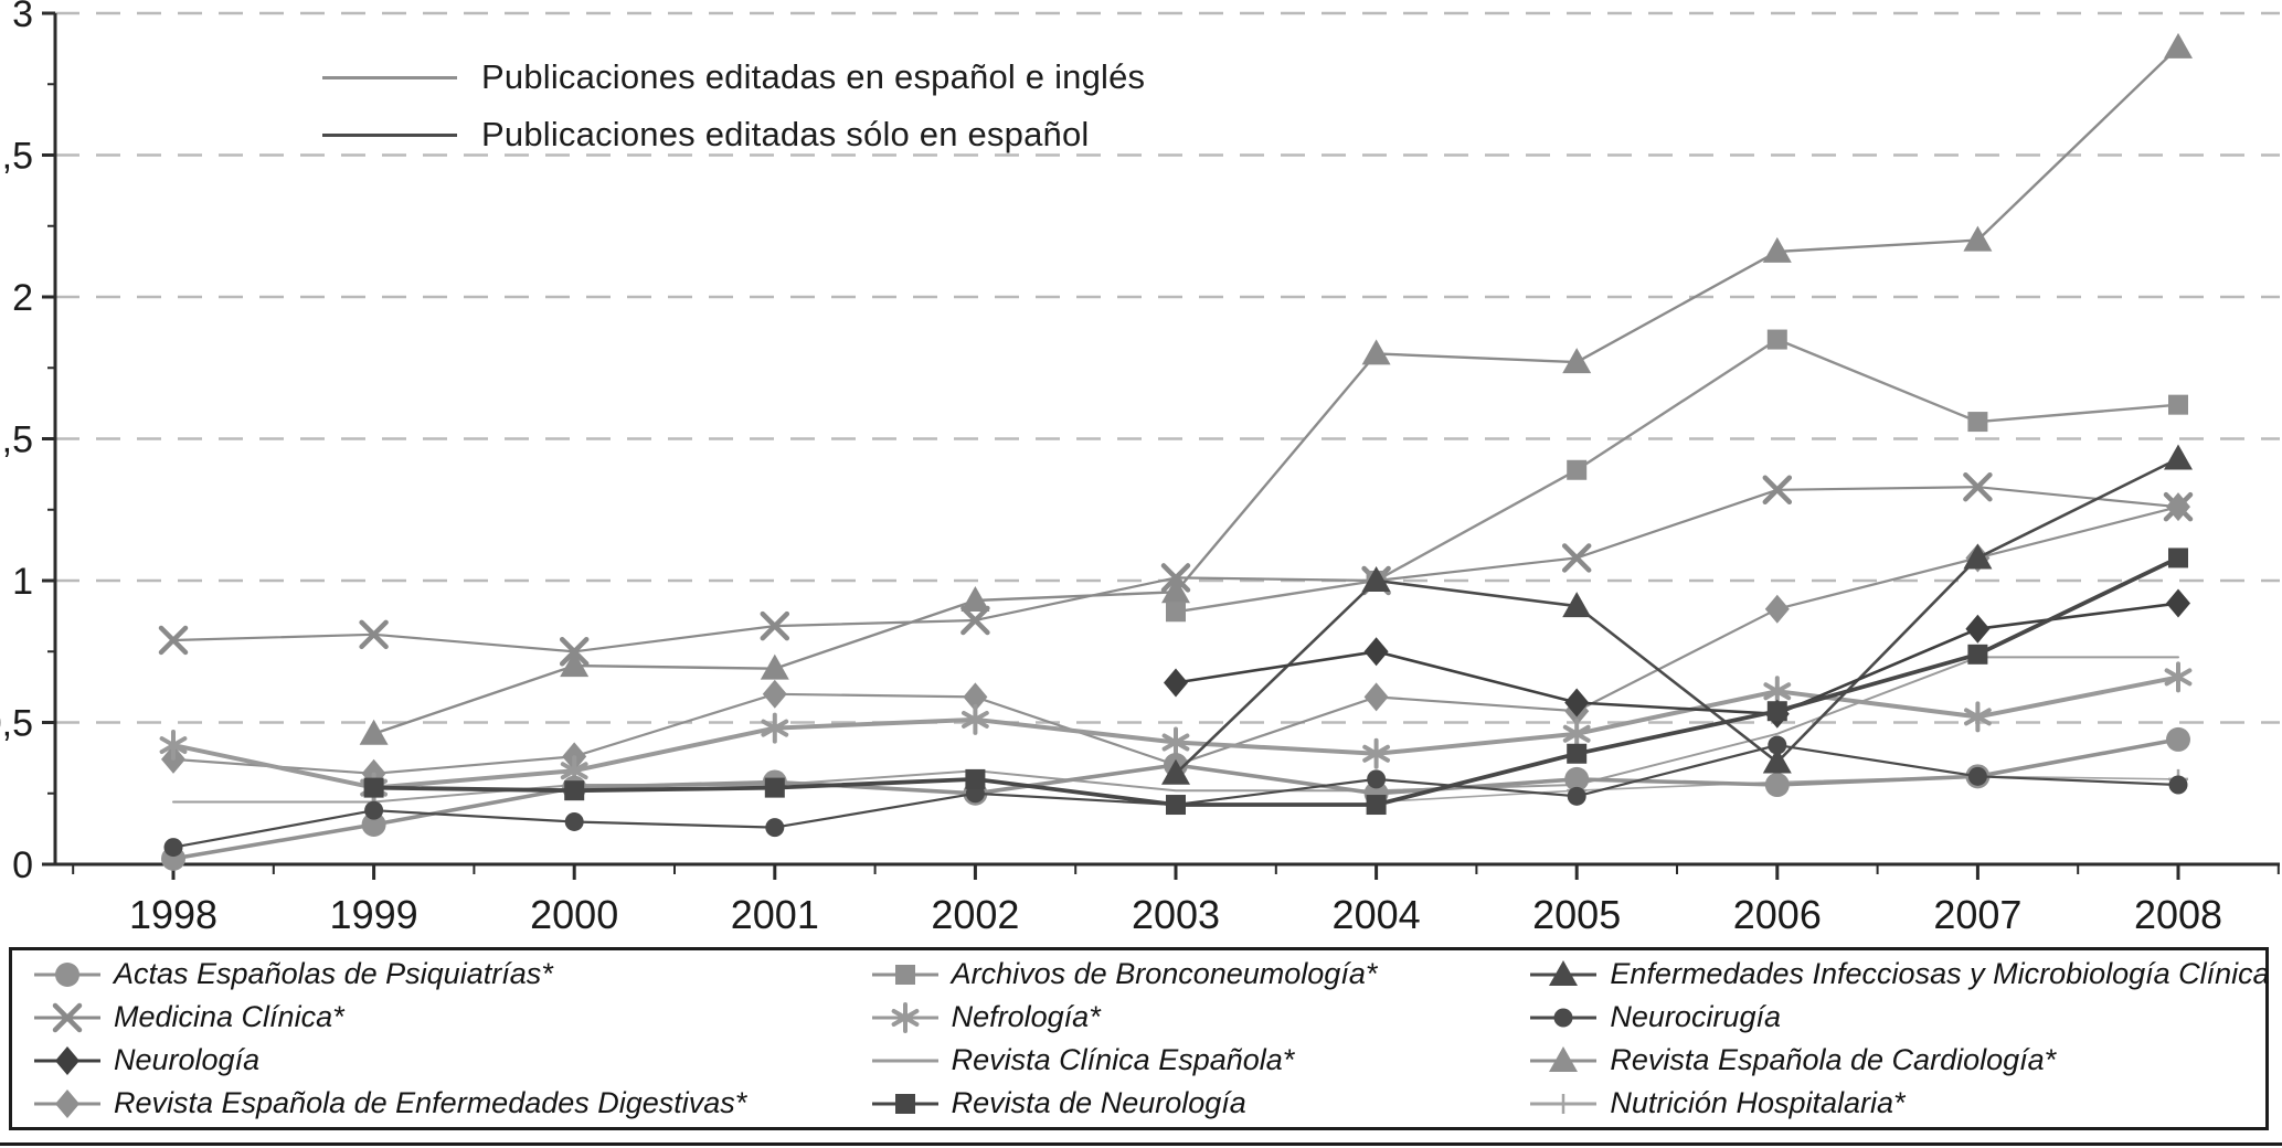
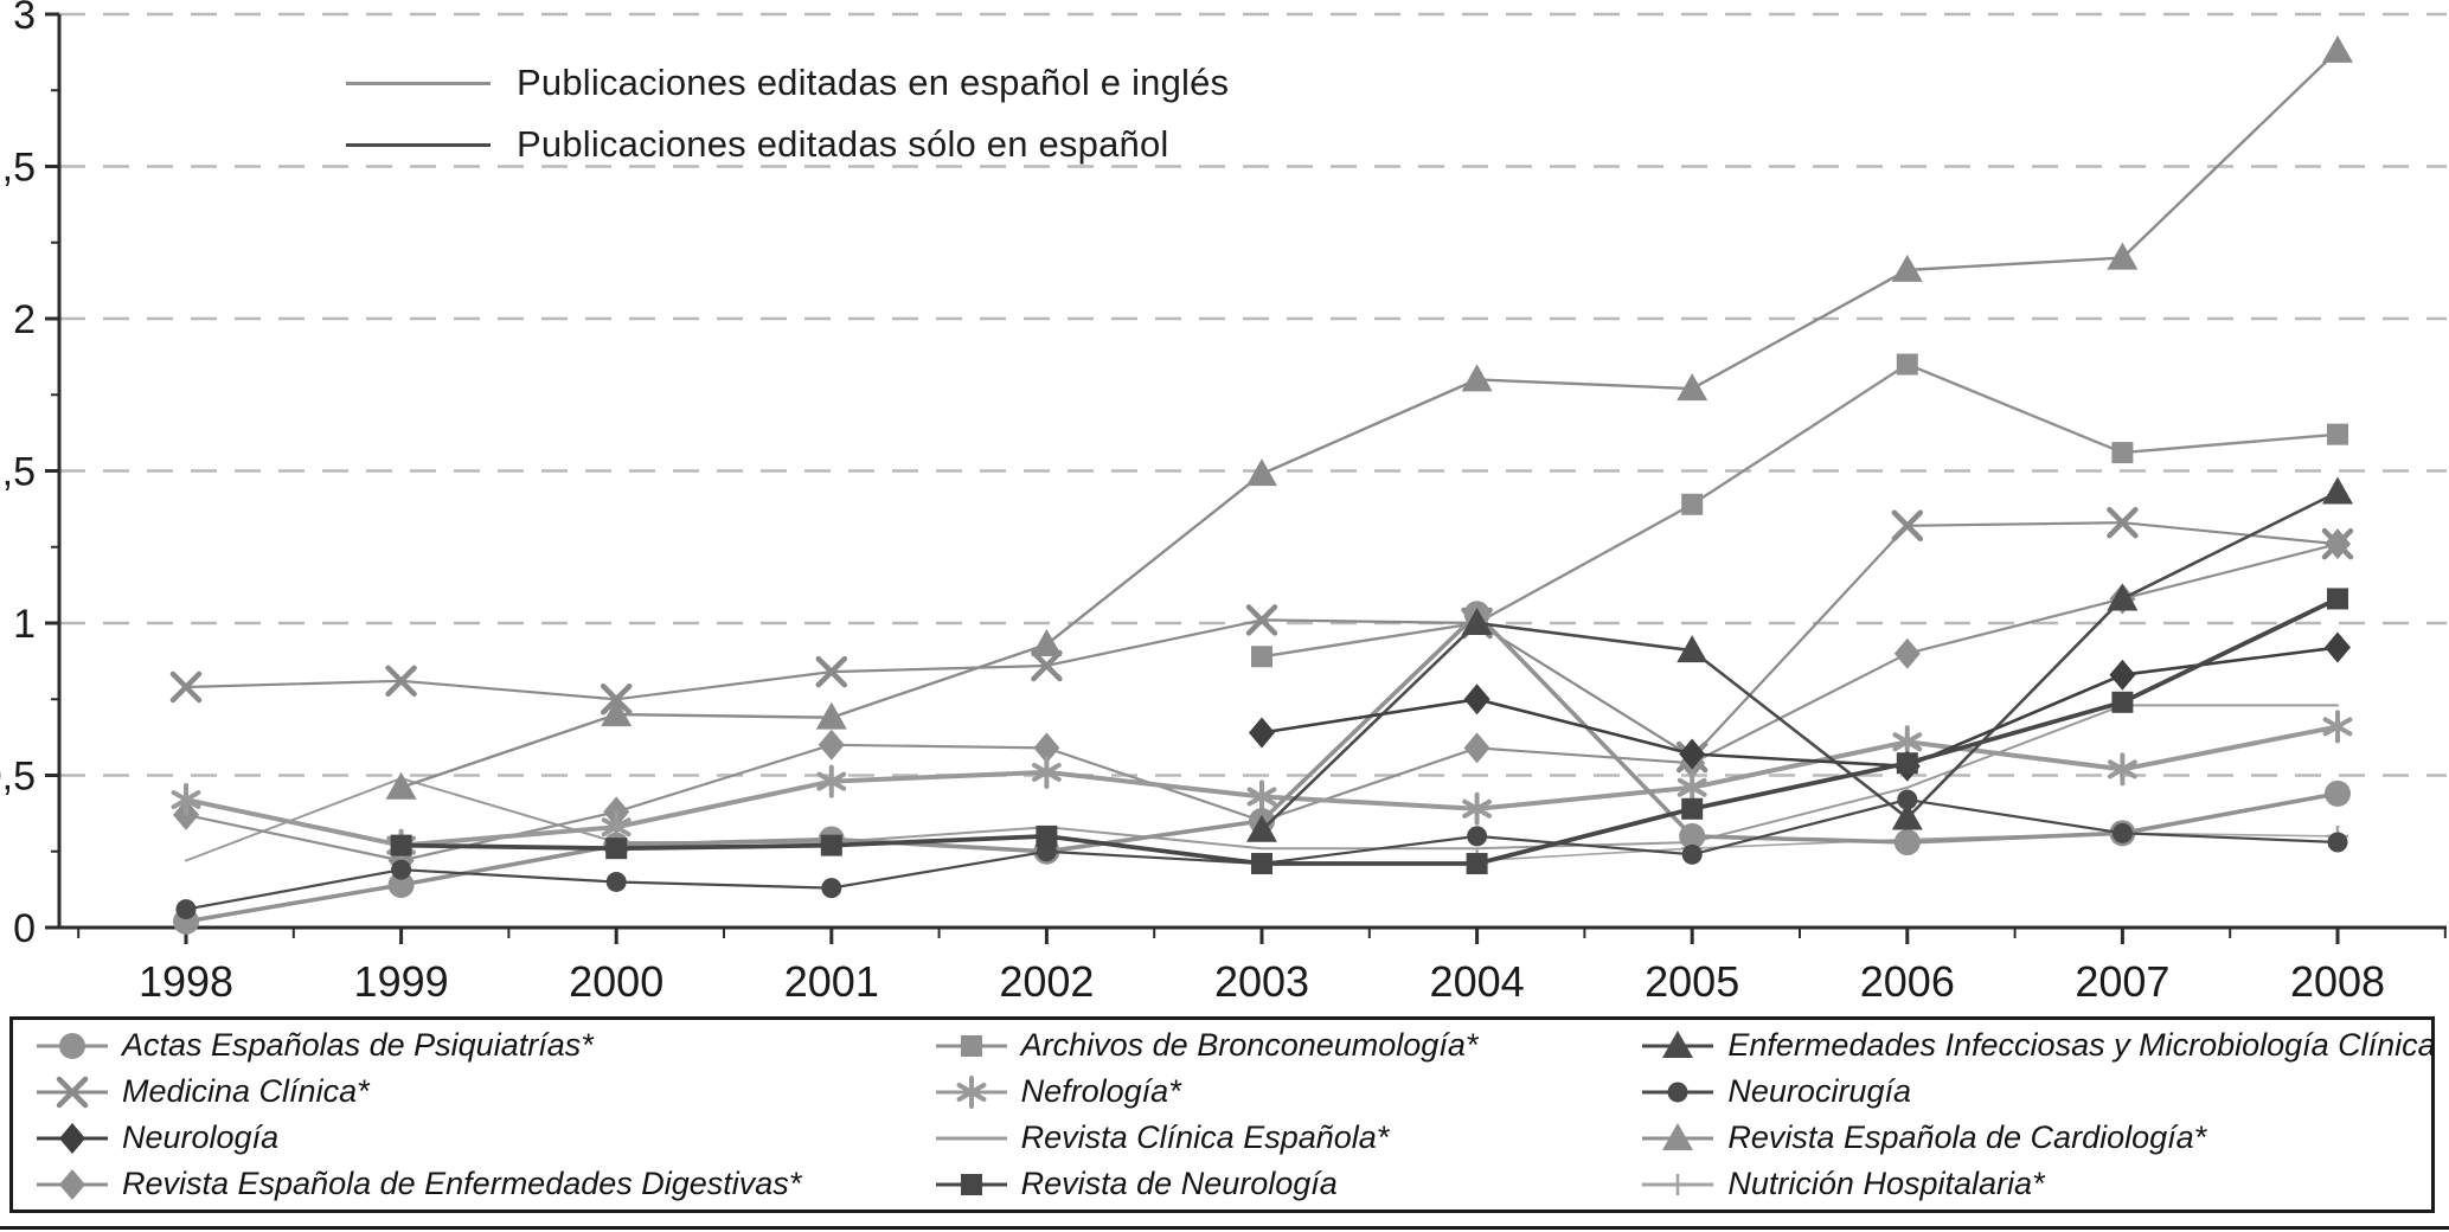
Revista Clínica Española*/1999: 0.22 -> 0.49
Revista Española de Enfermedades Digestivas*/1999: 0.32 -> 0.22
Revista Española de Cardiología*/2003: 0.96 -> 1.49
Actas Españolas de Psiquiatrías*/2004: 0.25 -> 1.03
Medicina Clínica*/2005: 1.08 -> 0.56
